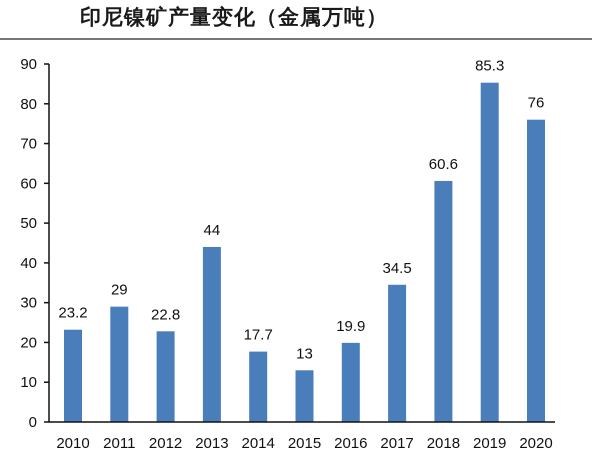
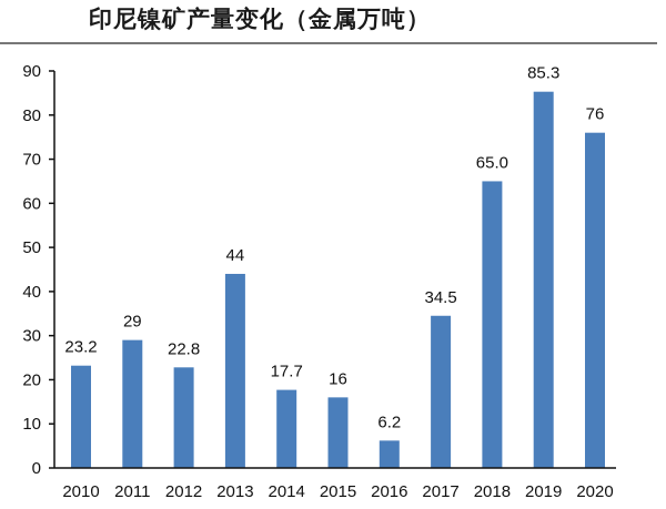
2015: 13 -> 16
2016: 19.9 -> 6.2
2018: 60.6 -> 65.0
